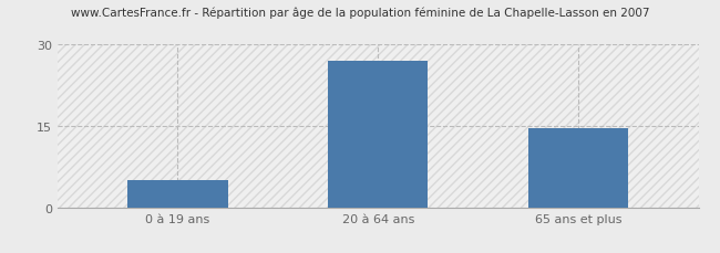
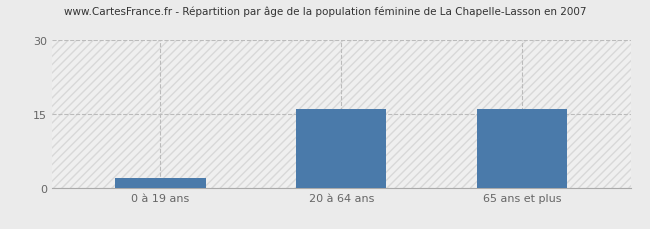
0 à 19 ans: 5.0 -> 2.0
20 à 64 ans: 27.0 -> 16.0
65 ans et plus: 14.5 -> 16.0
